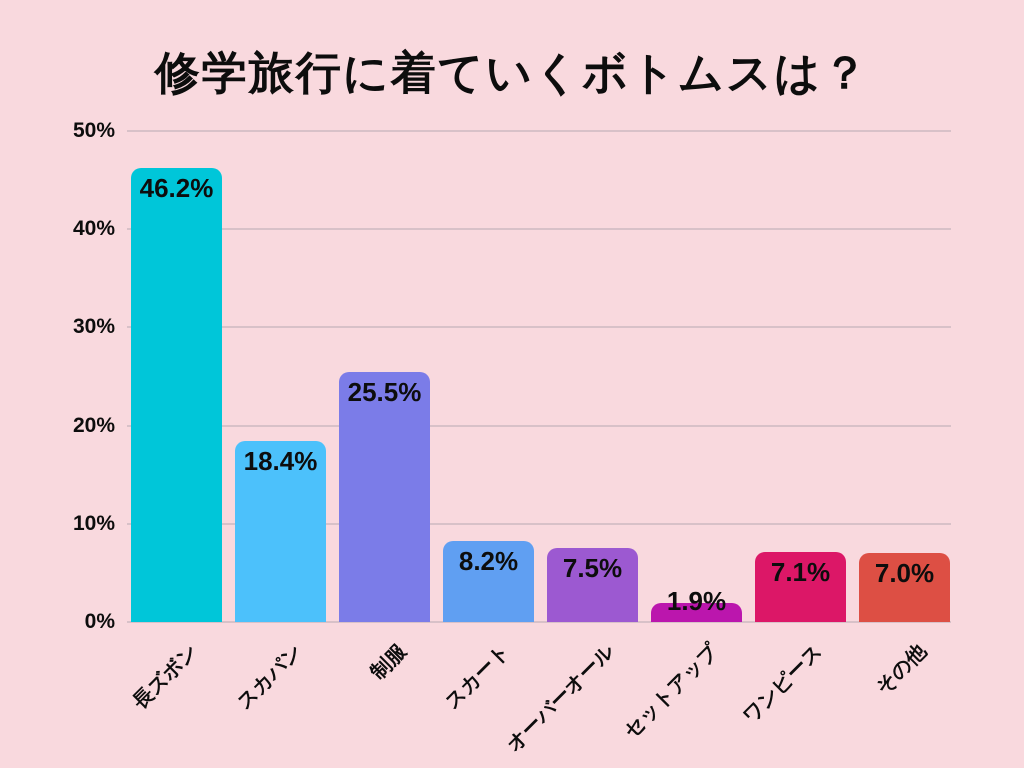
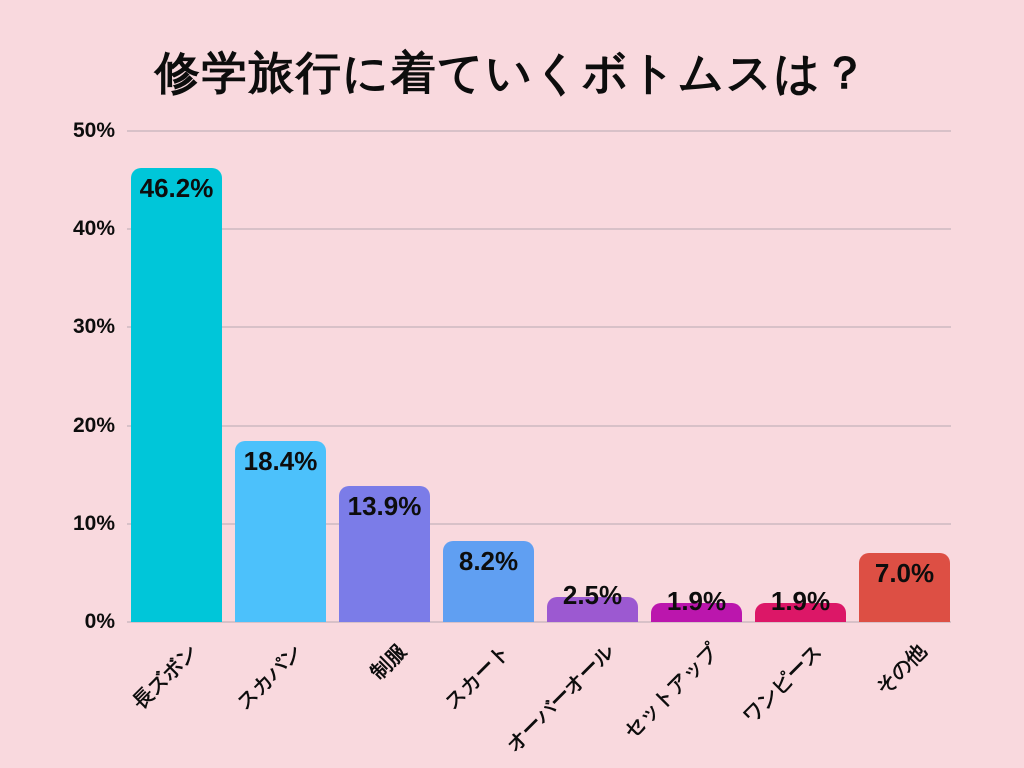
制服: 25.5% -> 13.9%
オーバーオール: 7.5% -> 2.5%
ワンピース: 7.1% -> 1.9%
